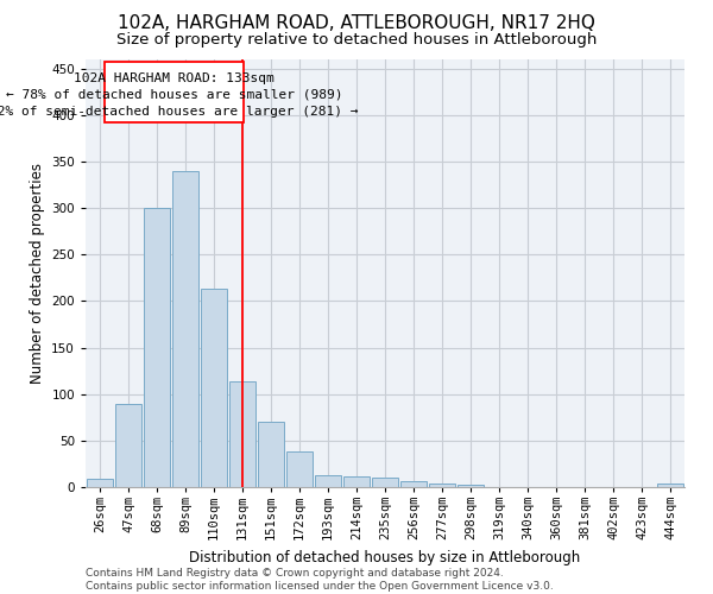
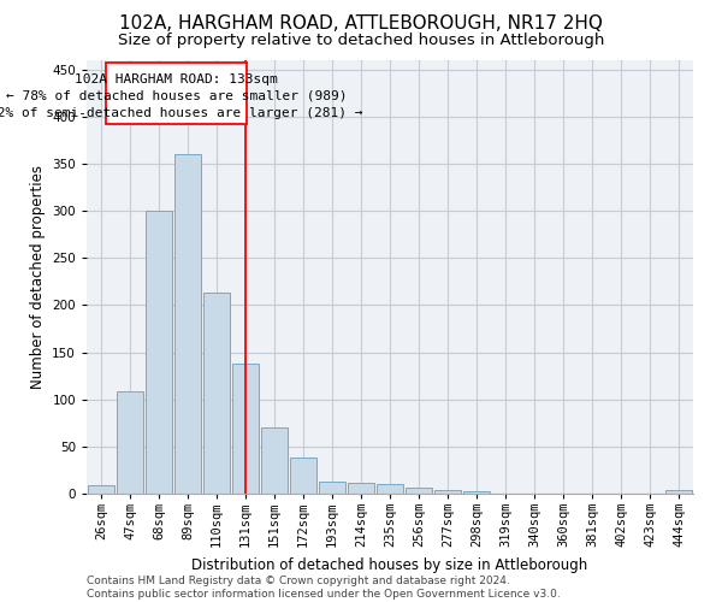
47sqm: 90 -> 108
89sqm: 340 -> 360
131sqm: 114 -> 138
